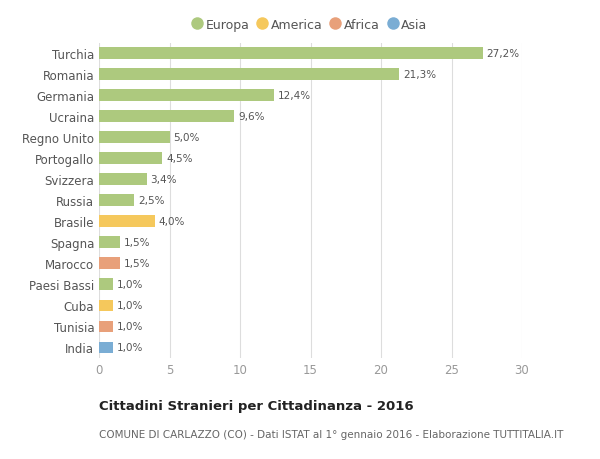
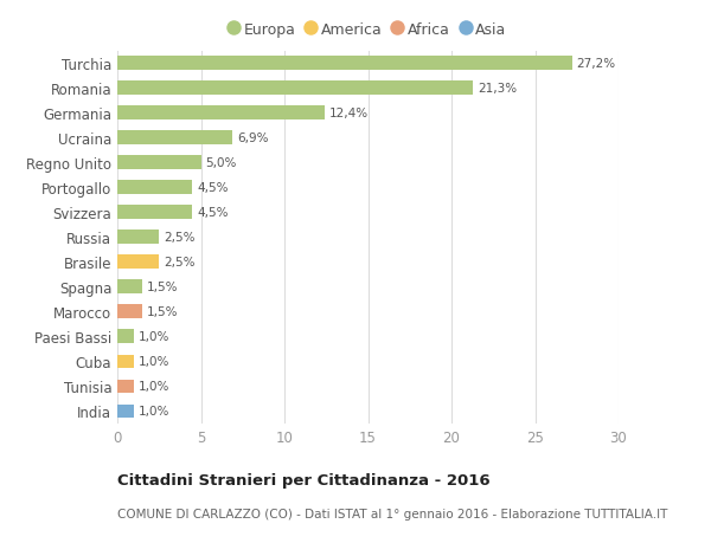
Ucraina: 9,6% -> 6,9%
Svizzera: 3,4% -> 4,5%
Brasile: 4,0% -> 2,5%
